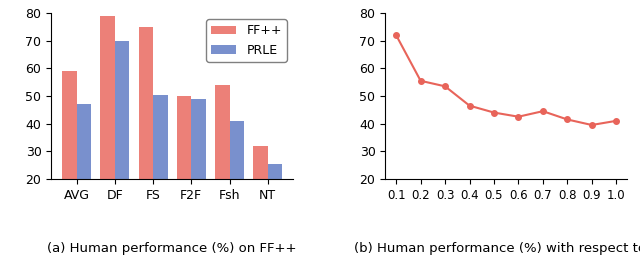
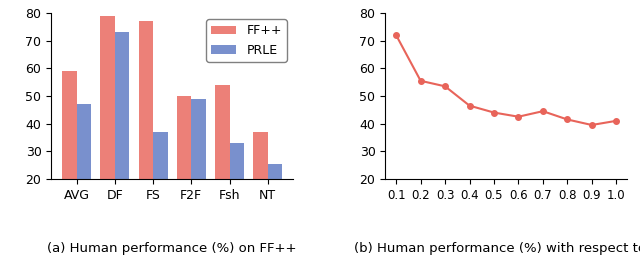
PRLE/DF: 70.0 -> 73.0
FF++/FS: 75 -> 77
PRLE/FS: 50.5 -> 37.0
PRLE/Fsh: 41.0 -> 33.0
FF++/NT: 32 -> 37
